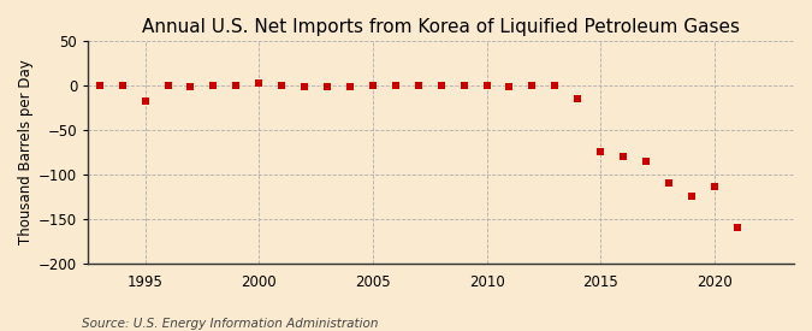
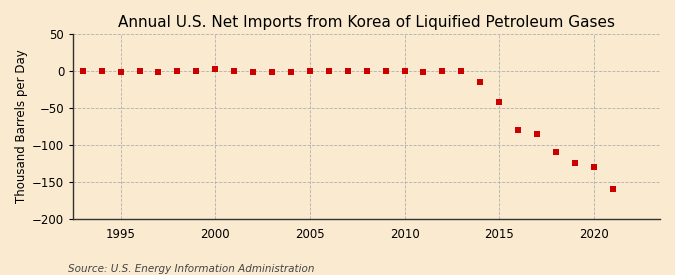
1995: -18 -> -1
2015: -74 -> -42
2020: -114 -> -130
